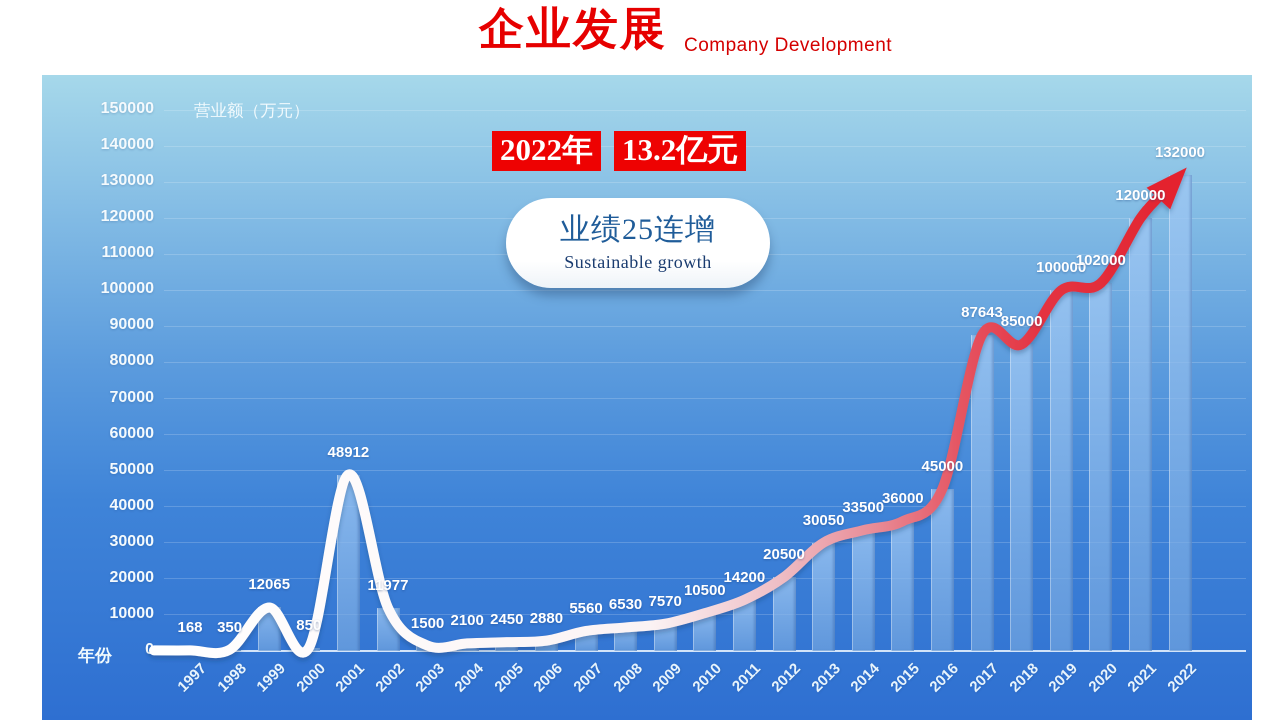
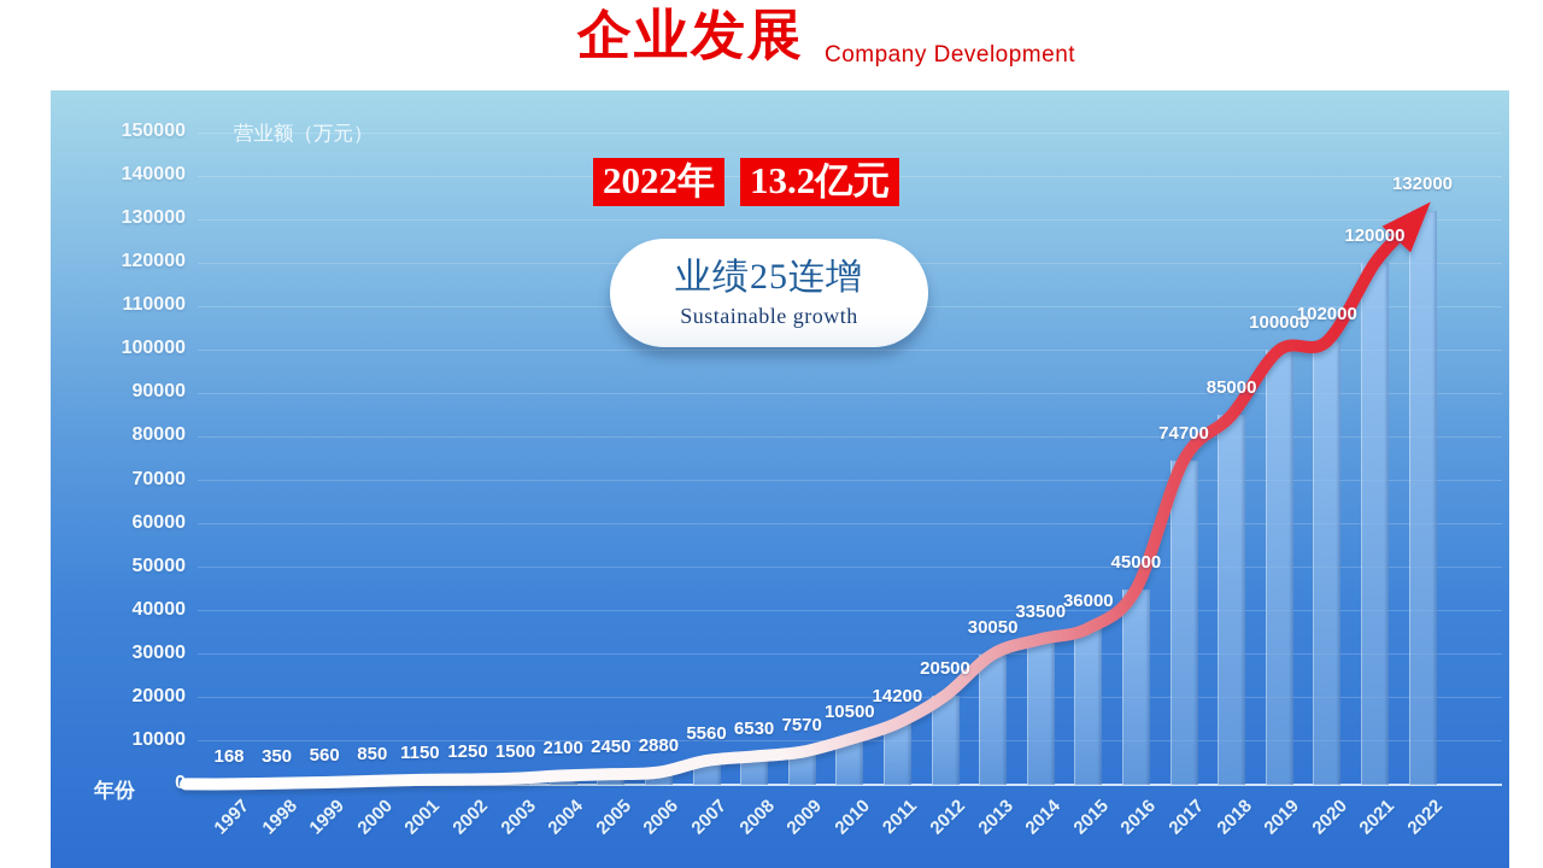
1999: 12065 -> 560
2001: 48912 -> 1150
2002: 11977 -> 1250
2017: 87643 -> 74700
